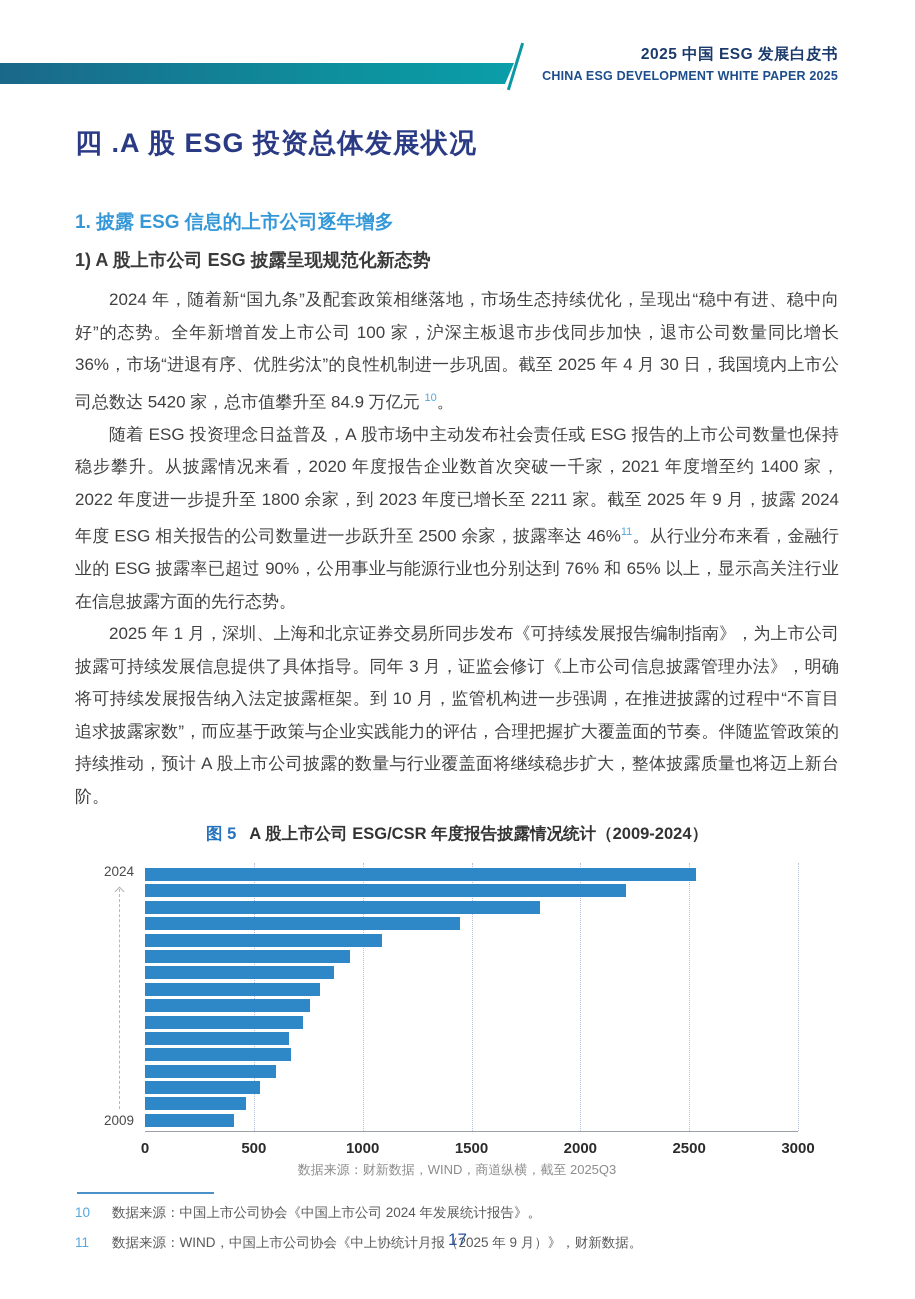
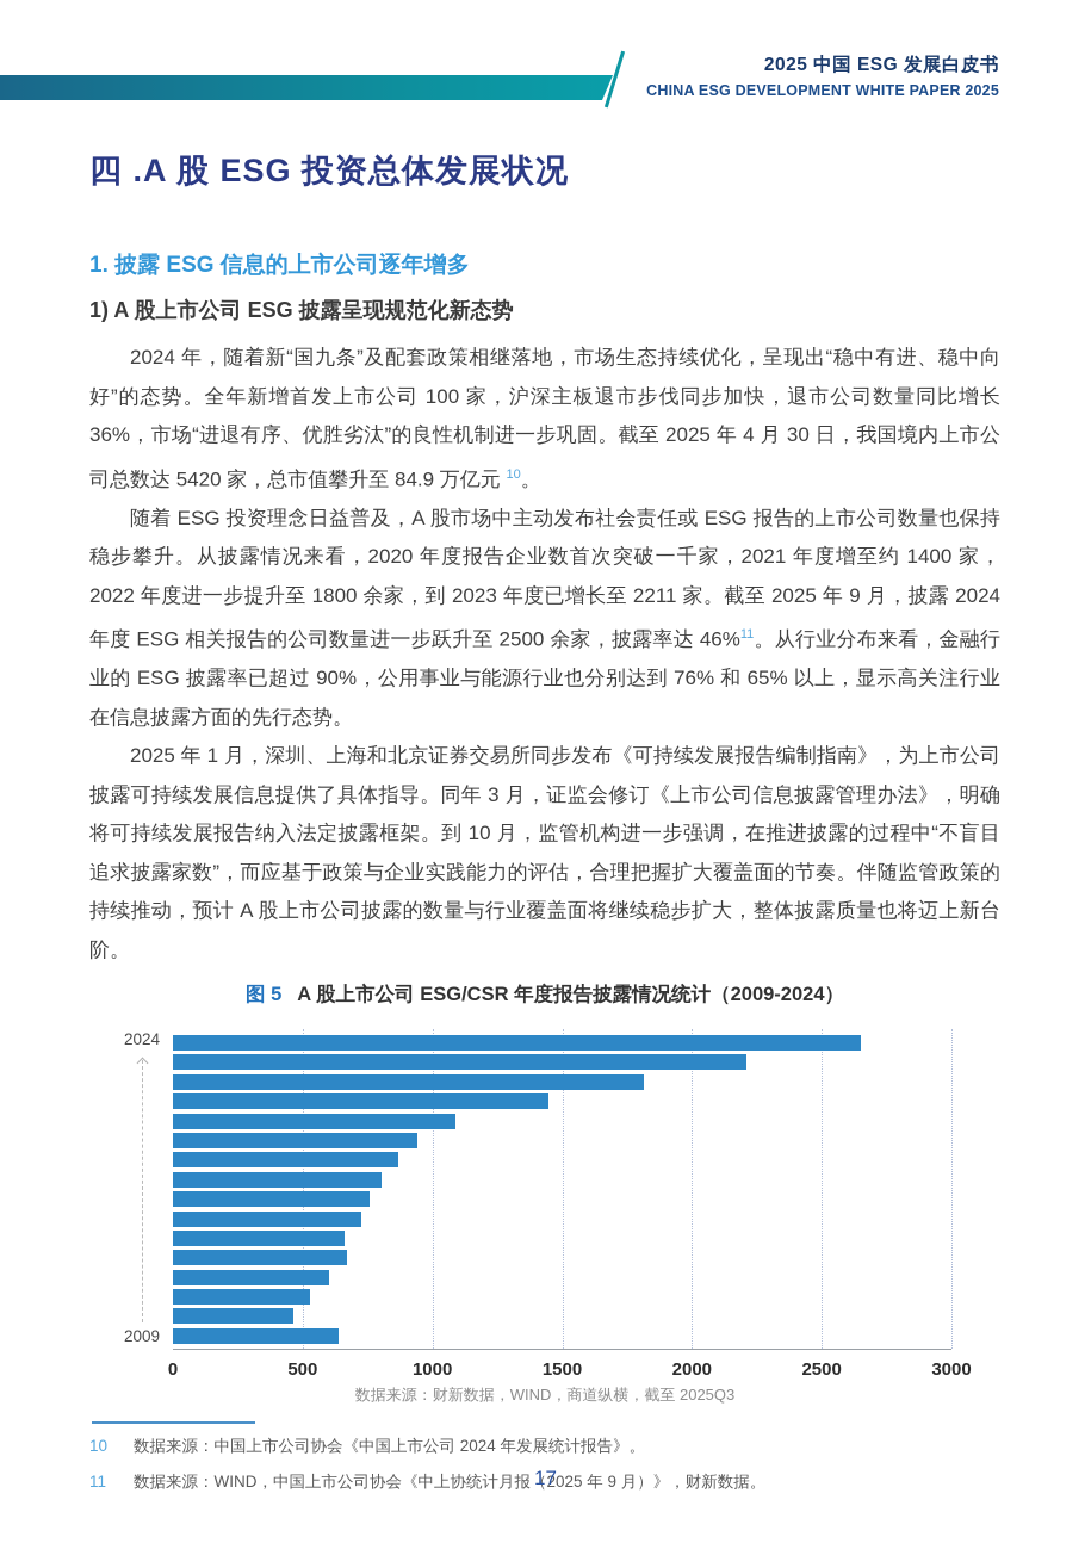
2009: 410 -> 640
2024: 2530 -> 2650
